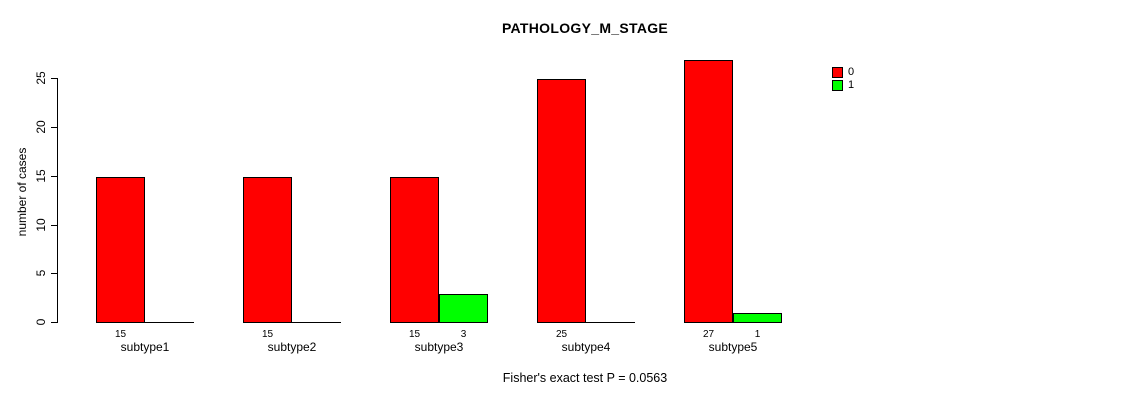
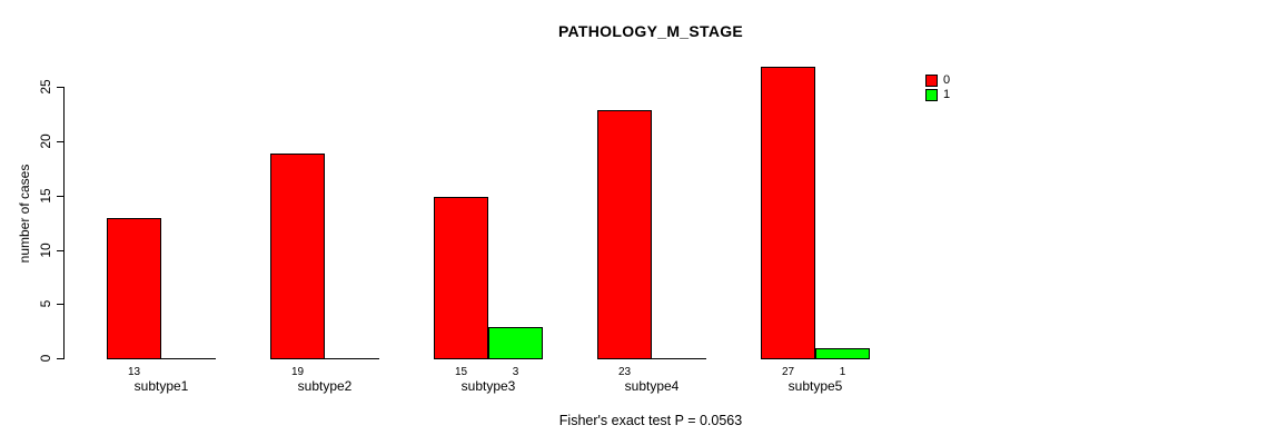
0/subtype1: 15 -> 13
0/subtype2: 15 -> 19
0/subtype4: 25 -> 23
